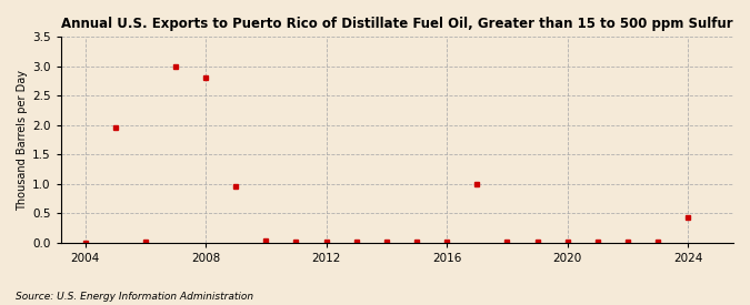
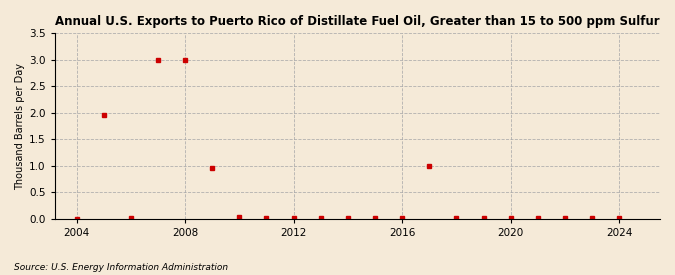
2008: 2.80 -> 3.00
2024: 0.44 -> 0.02
